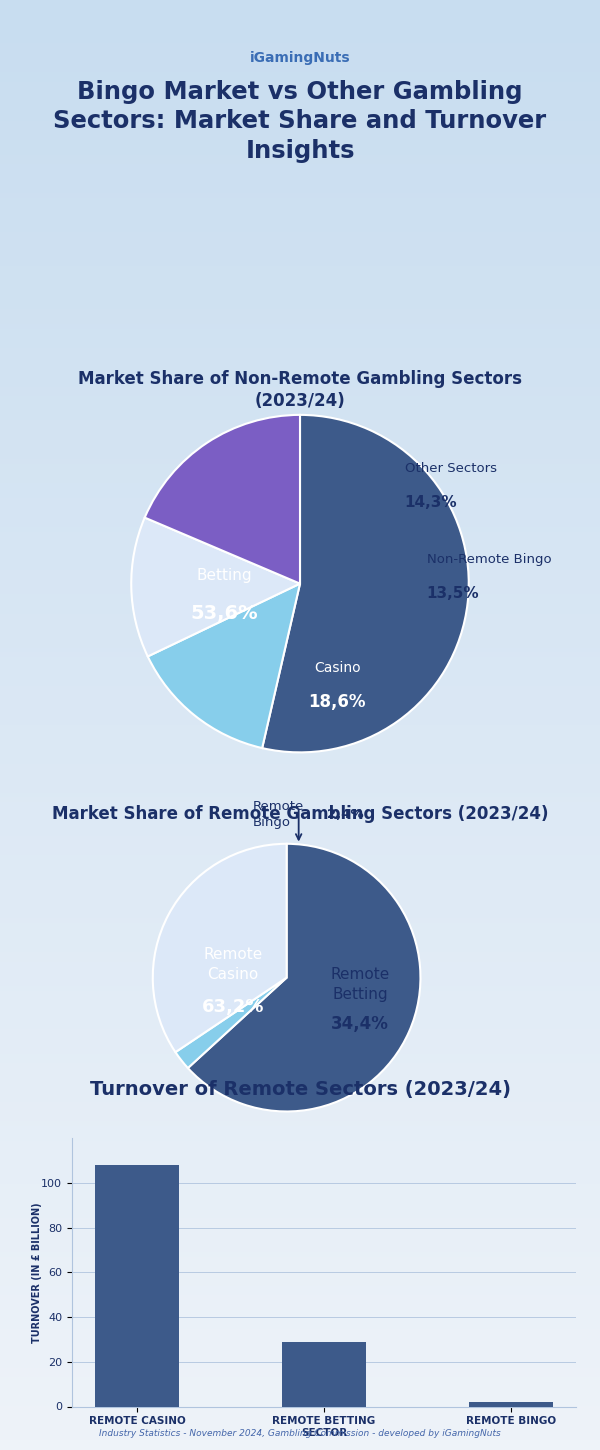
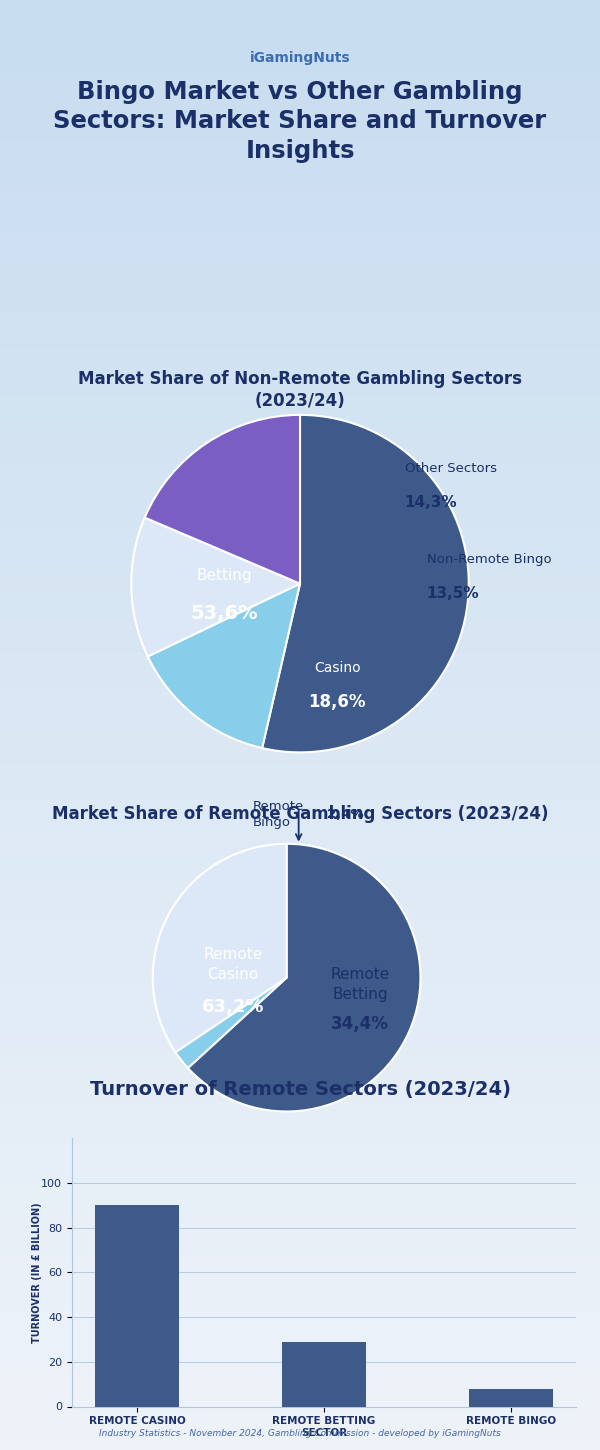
REMOTE CASINO: 108 -> 90
REMOTE BINGO: 2 -> 8
